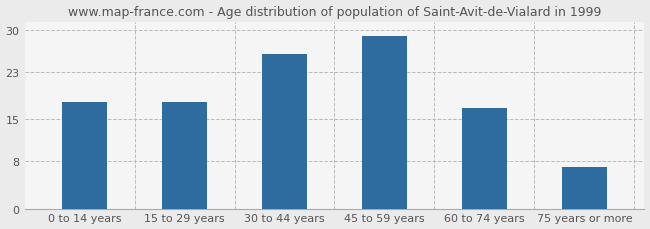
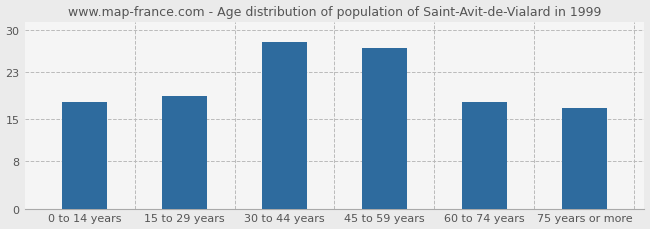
15 to 29 years: 18 -> 19
30 to 44 years: 26 -> 28
45 to 59 years: 29 -> 27
60 to 74 years: 17 -> 18
75 years or more: 7 -> 17
